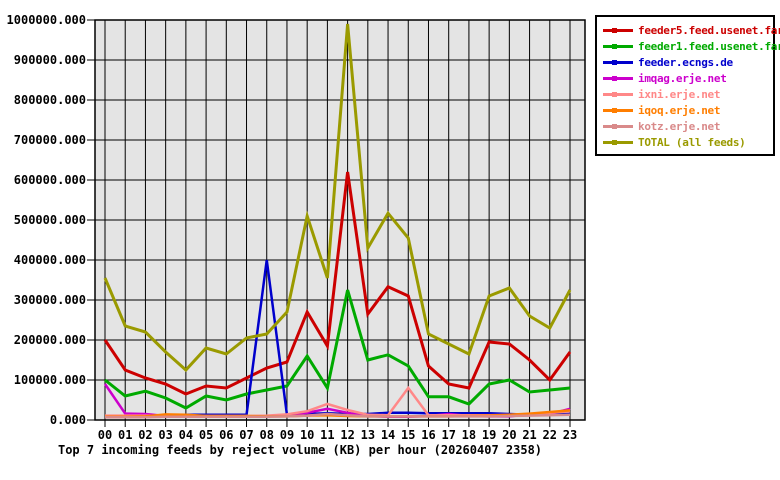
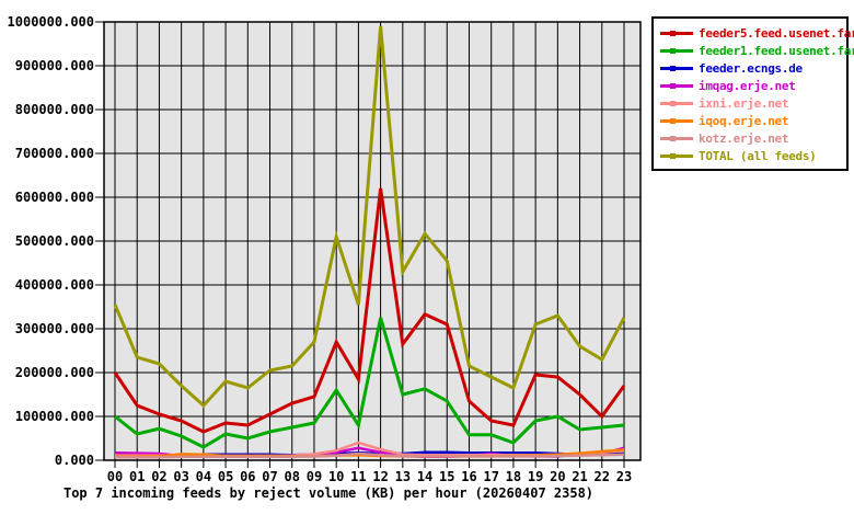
imqag.erje.net/00: 90000 -> 20000
feeder.ecngs.de/08: 400000 -> 10000
ixni.erje.net/15: 80000 -> 10000
